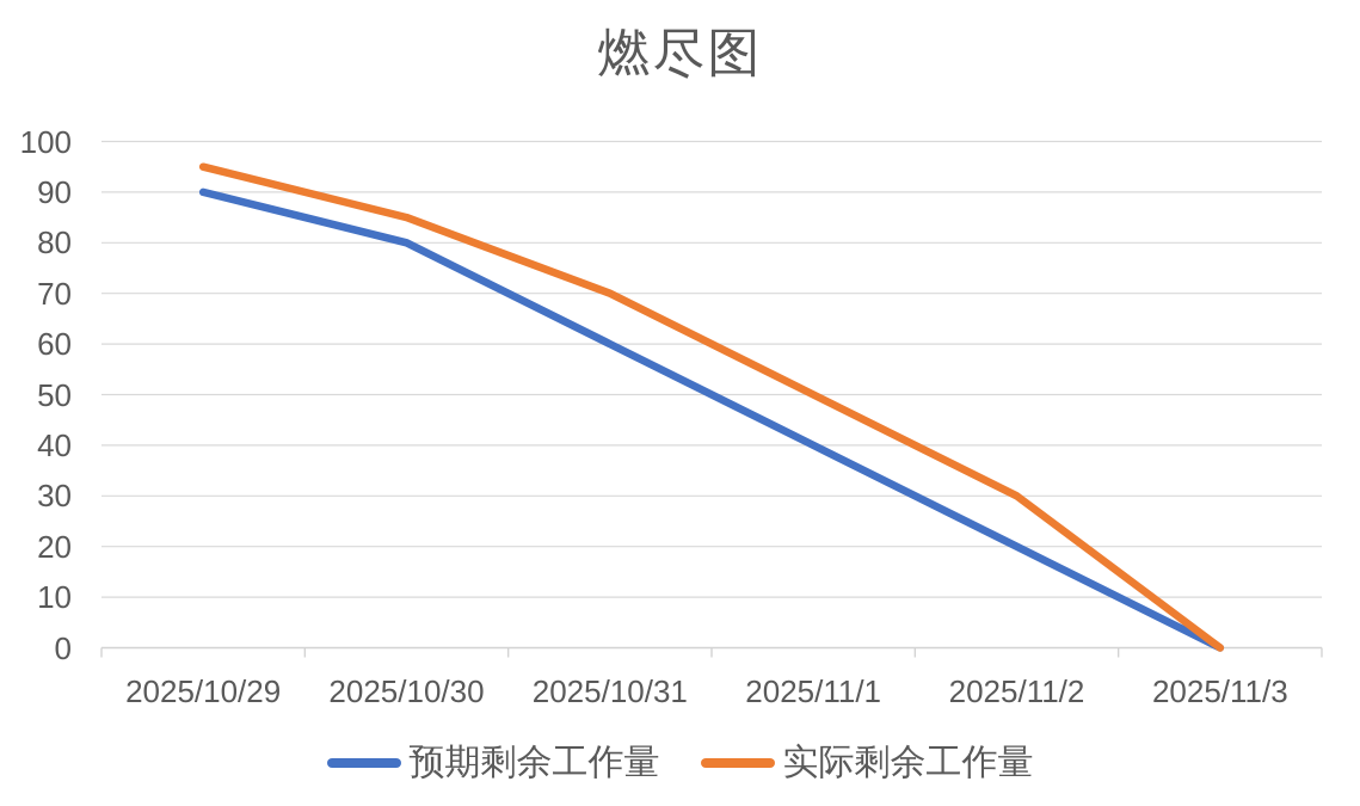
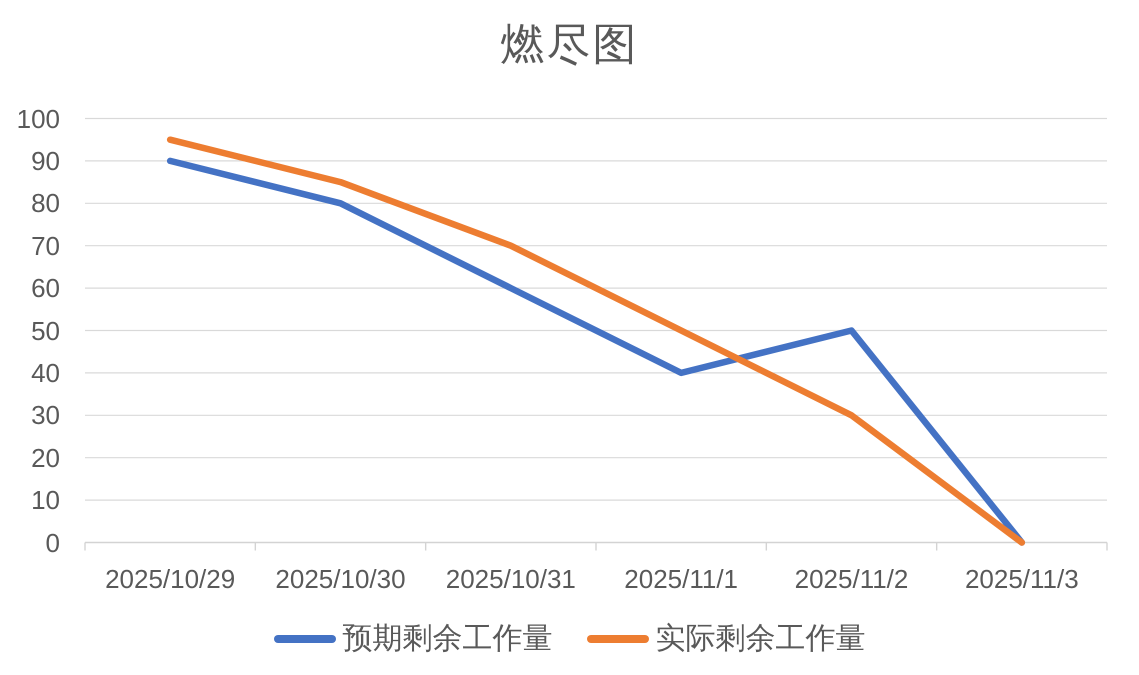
预期剩余工作量/2025/11/2: 20 -> 50
